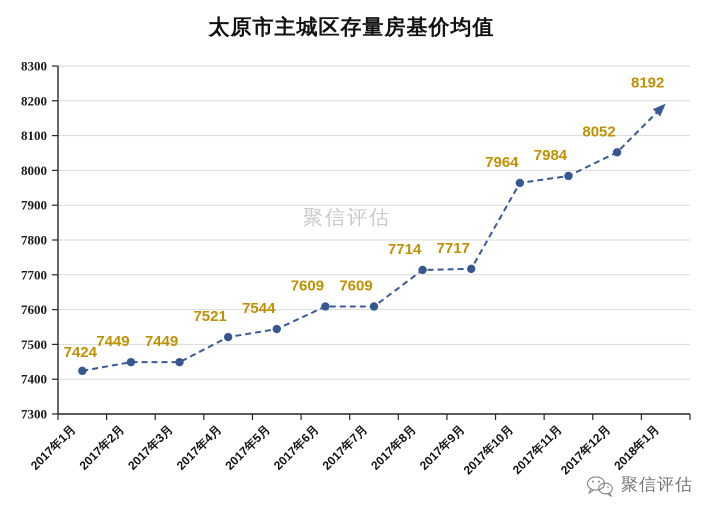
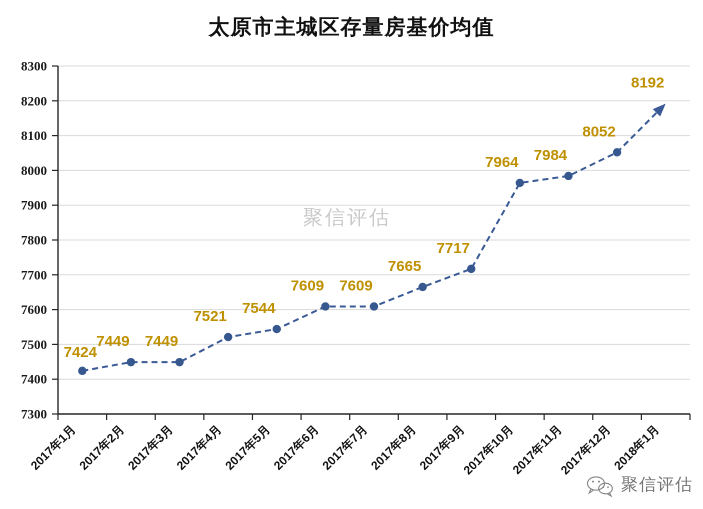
2017年8月: 7714 -> 7665
